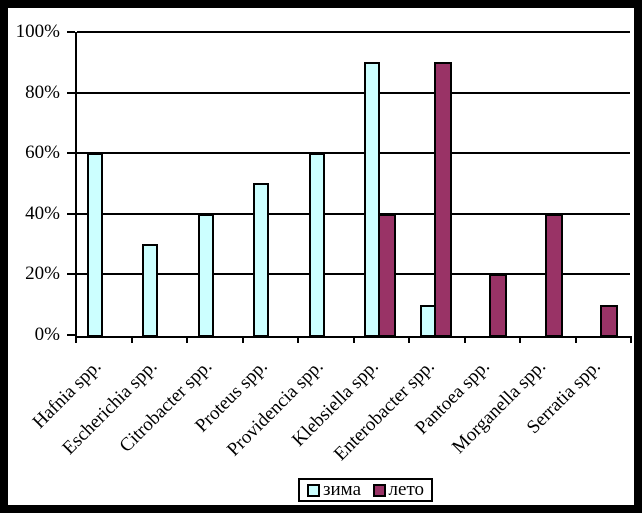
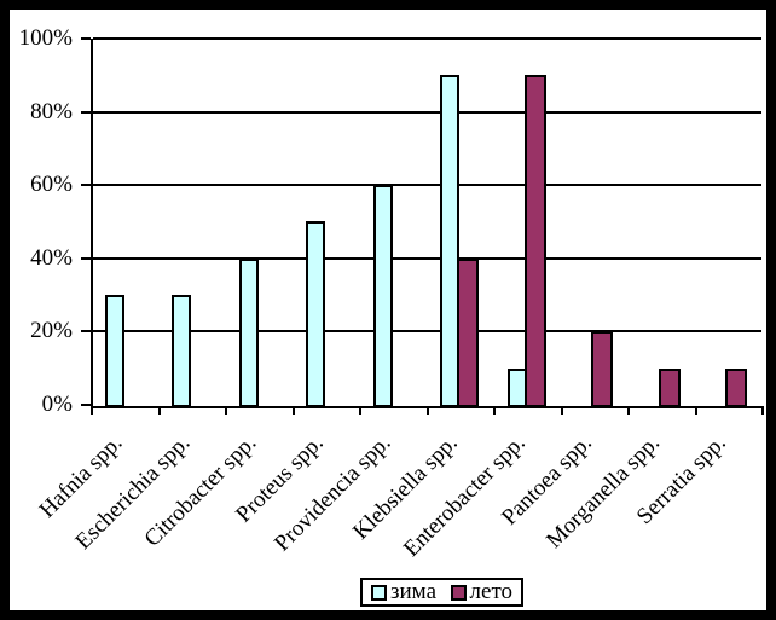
зима/Hafnia spp.: 60% -> 30%
лето/Morganella spp.: 40% -> 10%
